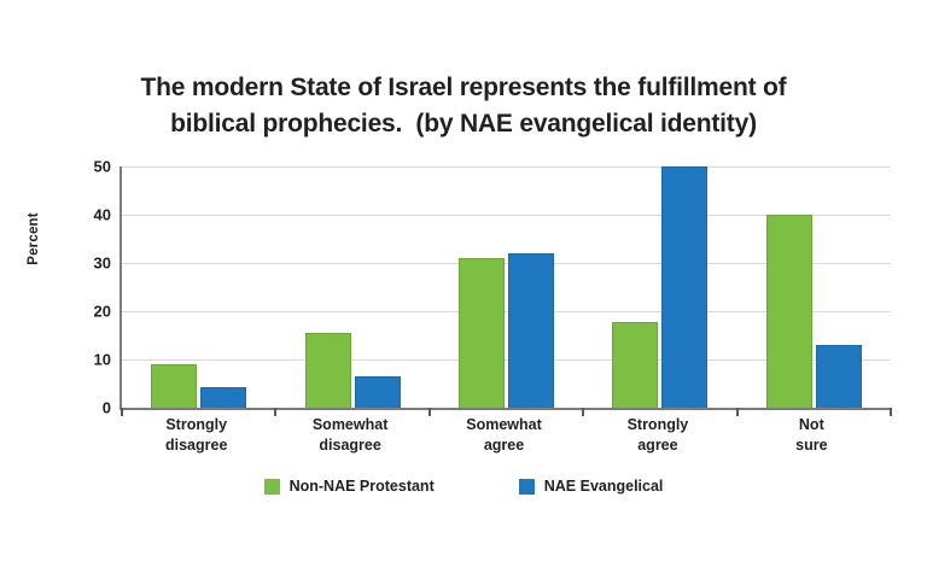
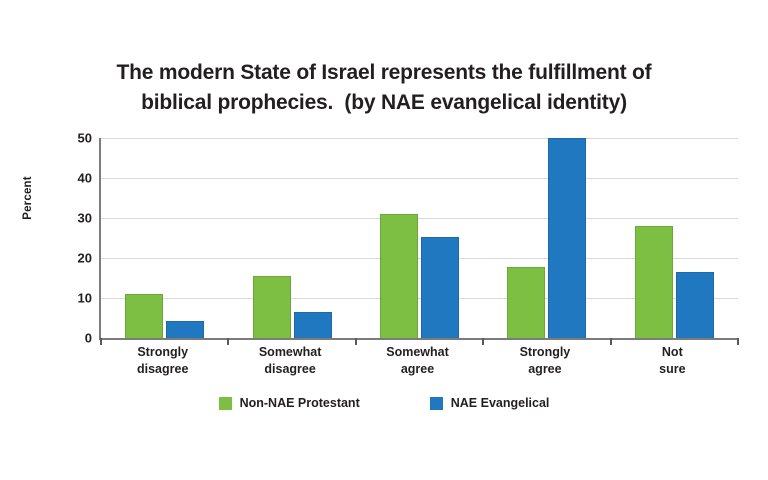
Non-NAE Protestant/Strongly disagree: 9 -> 11
NAE Evangelical/Somewhat agree: 32 -> 25
Non-NAE Protestant/Not sure: 40 -> 28
NAE Evangelical/Not sure: 13 -> 17
